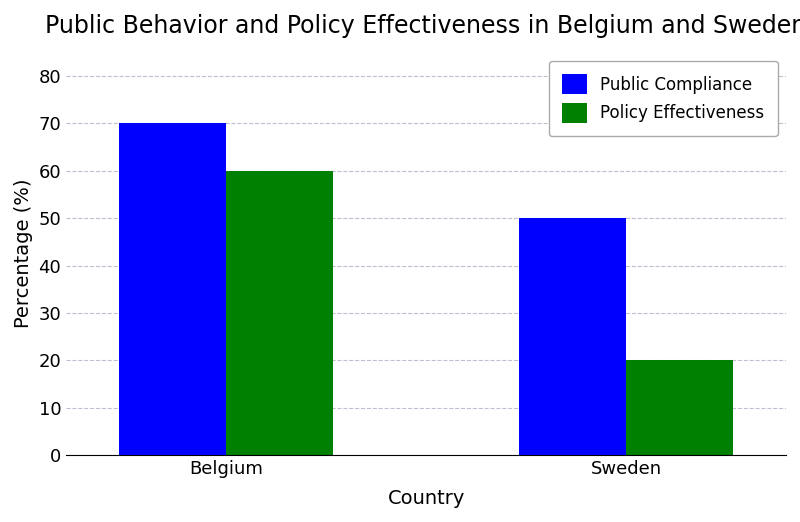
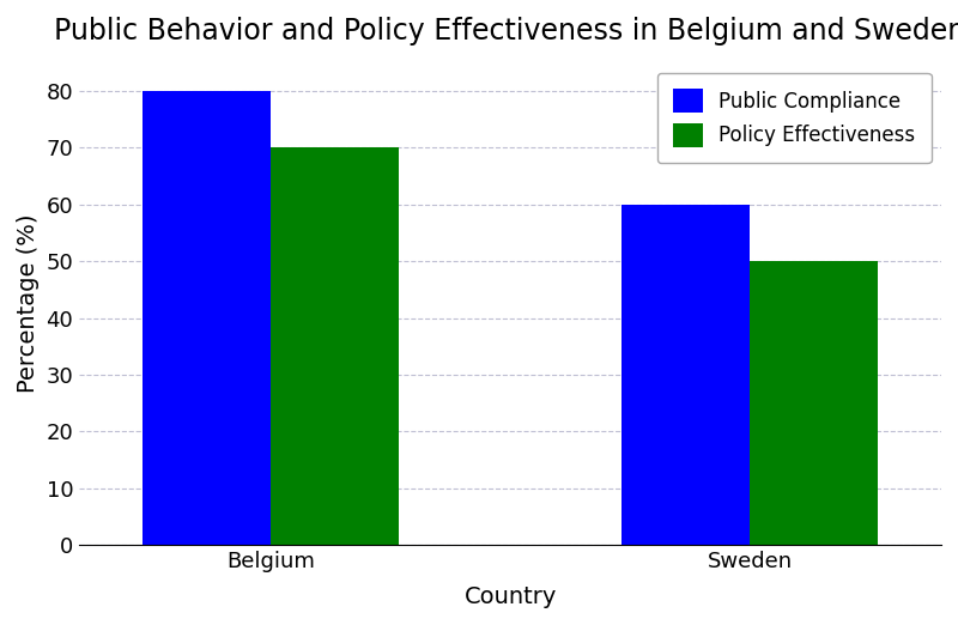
Public Compliance/Belgium: 70 -> 80
Policy Effectiveness/Belgium: 60 -> 70
Public Compliance/Sweden: 50 -> 60
Policy Effectiveness/Sweden: 20 -> 50
